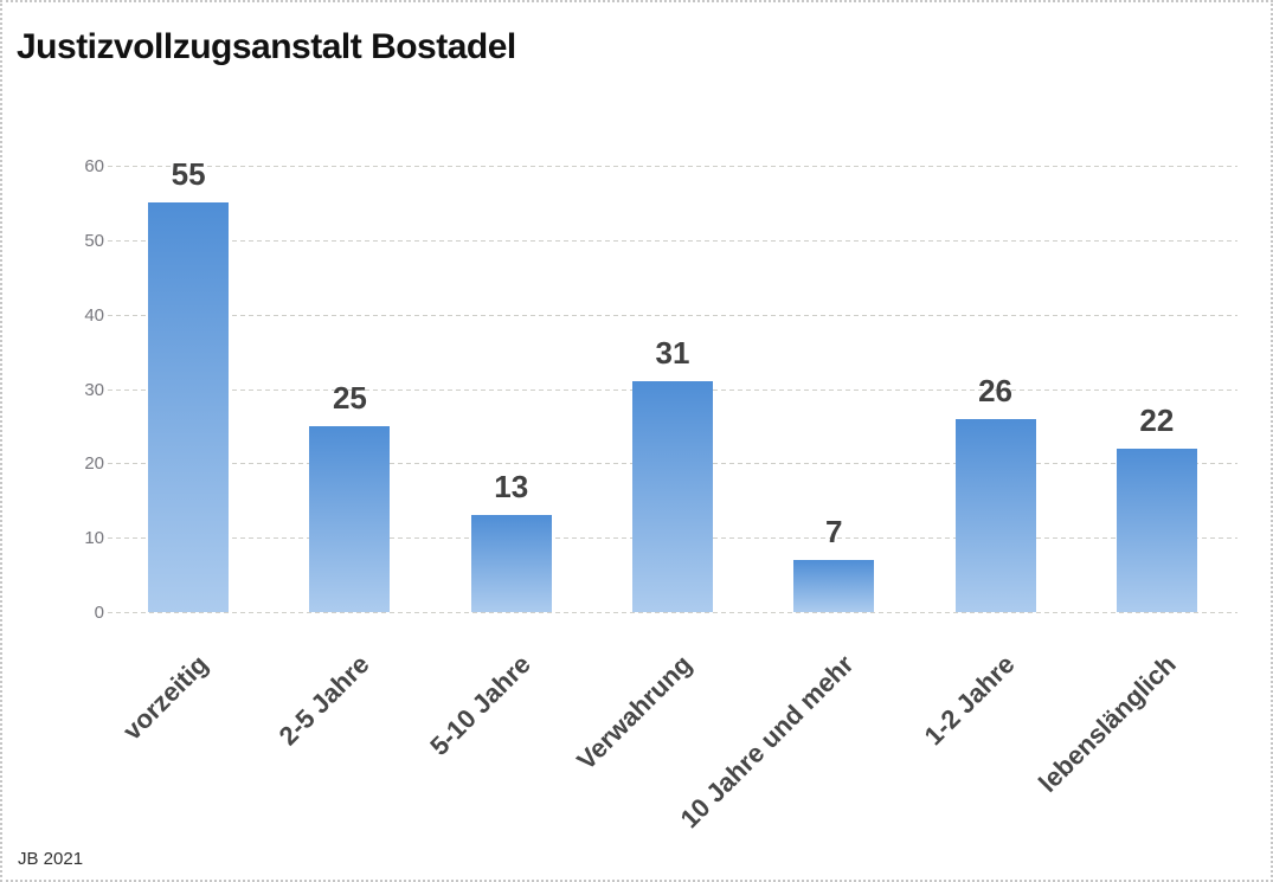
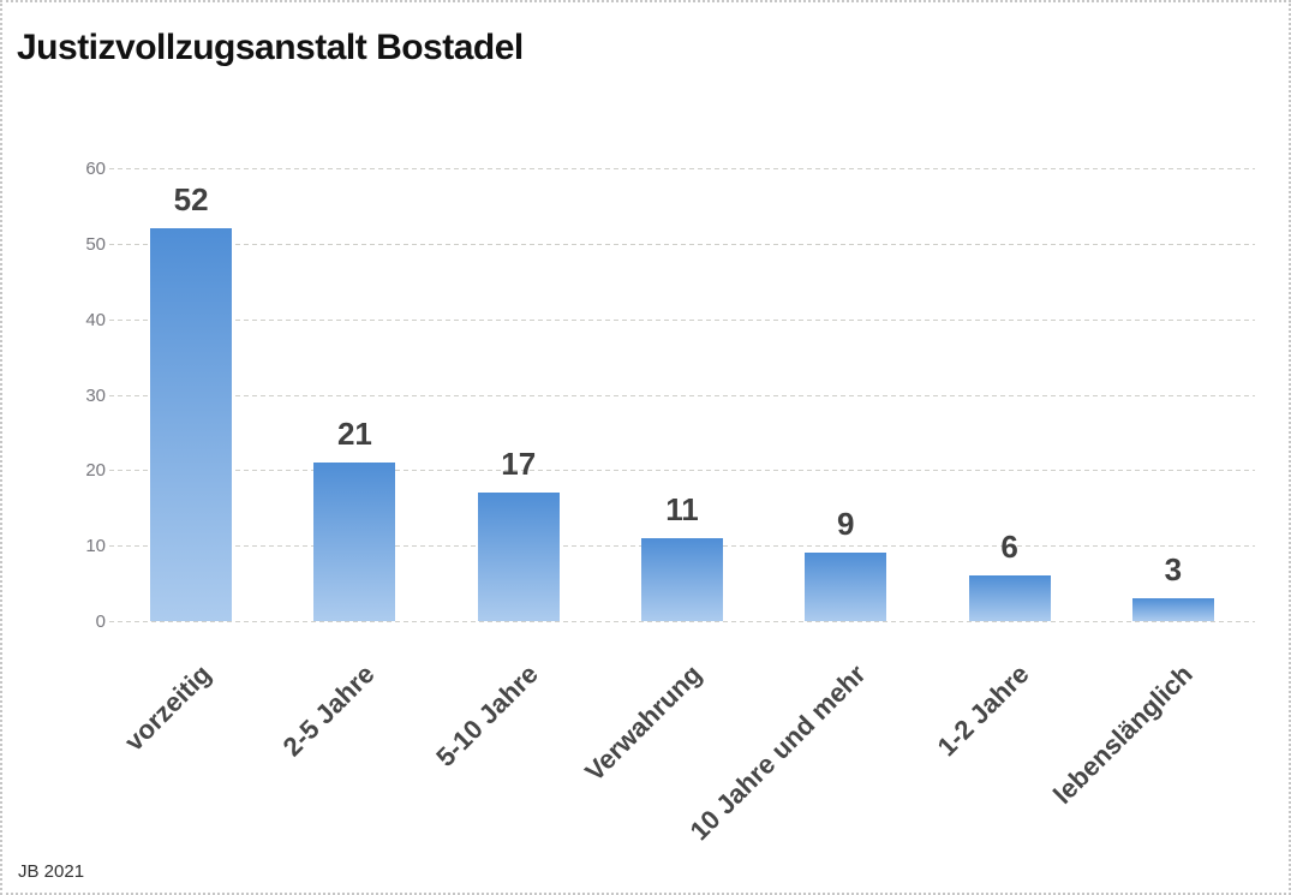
vorzeitig: 55 -> 52
2-5 Jahre: 25 -> 21
5-10 Jahre: 13 -> 17
Verwahrung: 31 -> 11
10 Jahre und mehr: 7 -> 9
1-2 Jahre: 26 -> 6
lebenslänglich: 22 -> 3
